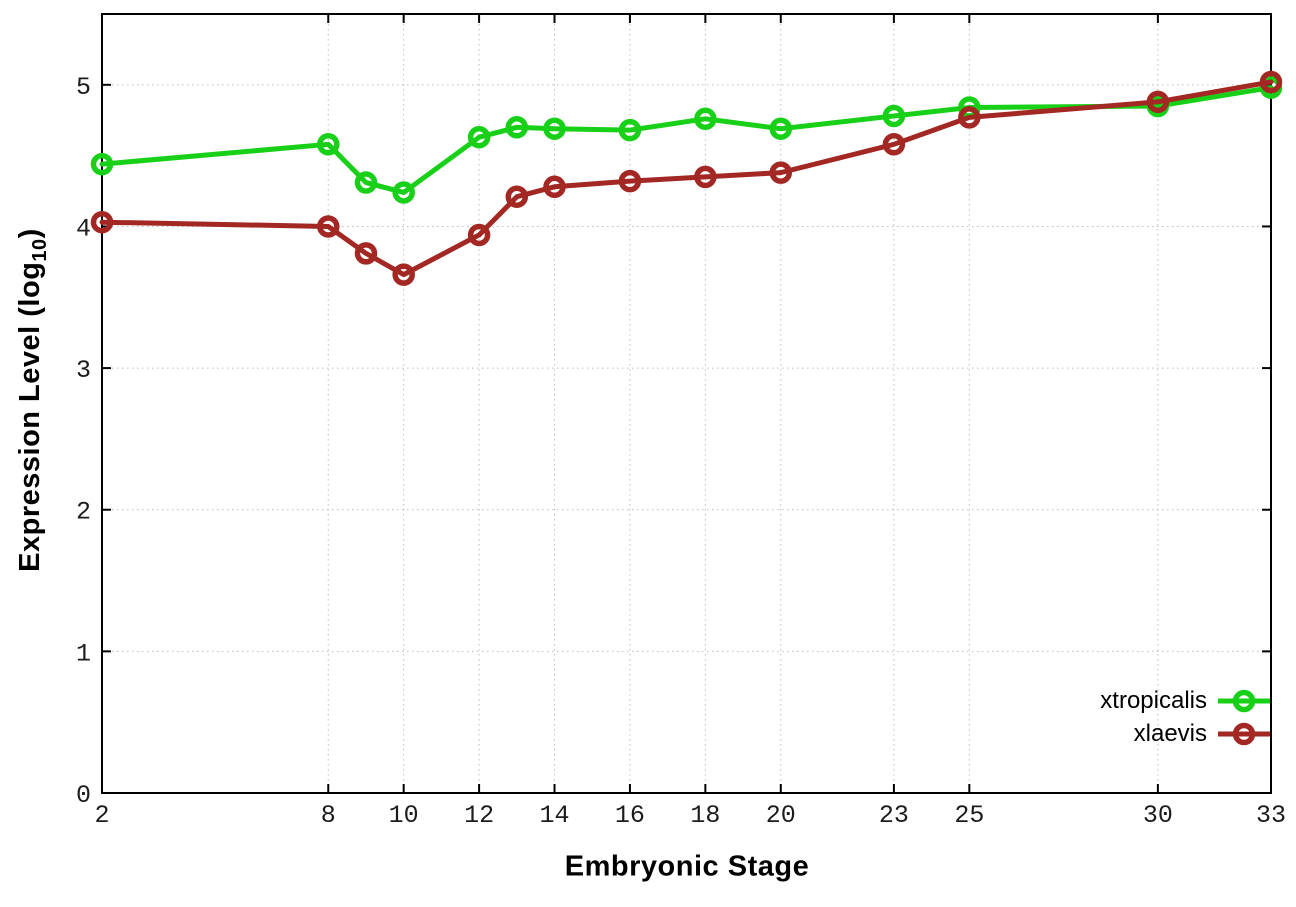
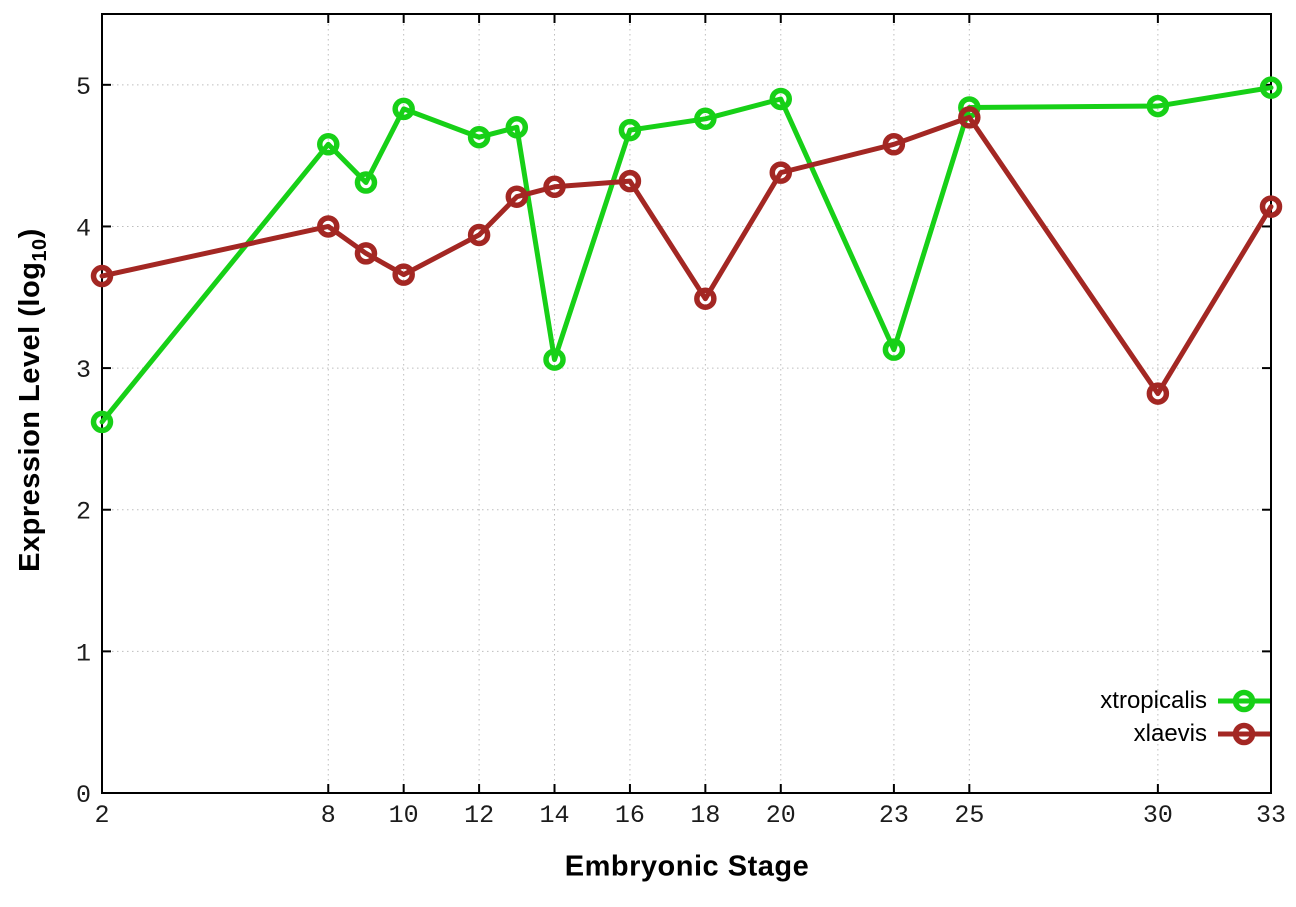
xtropicalis/2: 4.44 -> 2.62
xlaevis/2: 4.03 -> 3.65
xtropicalis/10: 4.24 -> 4.83
xtropicalis/14: 4.69 -> 3.06
xlaevis/18: 4.35 -> 3.49
xtropicalis/20: 4.69 -> 4.90
xtropicalis/23: 4.78 -> 3.13
xlaevis/30: 4.88 -> 2.82
xlaevis/33: 5.02 -> 4.14
